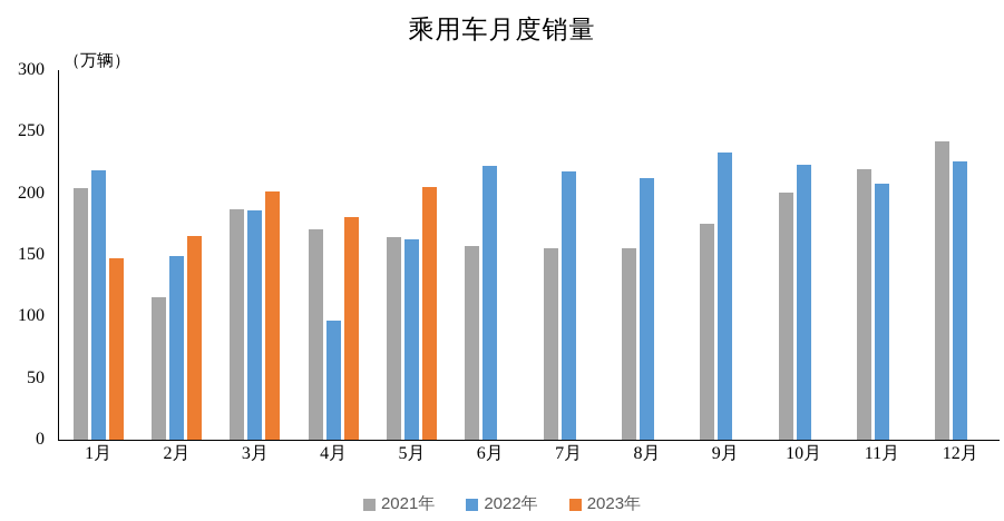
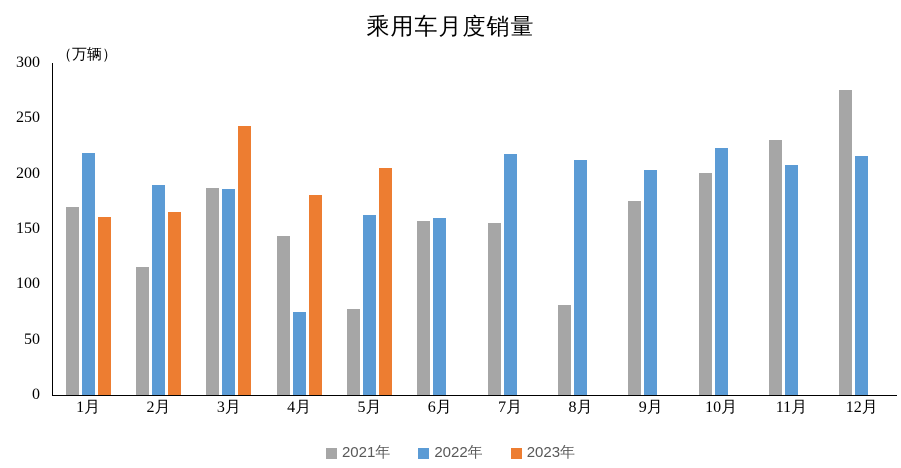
2021年/1月: 204 -> 170
2023年/1月: 147 -> 161
2022年/2月: 149 -> 190
2023年/3月: 202 -> 243
2021年/4月: 170 -> 144
2022年/4月: 96 -> 75
2021年/5月: 165 -> 78
2022年/6月: 222 -> 160
2021年/8月: 155 -> 81
2022年/9月: 233 -> 203
2021年/11月: 219 -> 230
2021年/12月: 242 -> 276
2022年/12月: 226 -> 216
